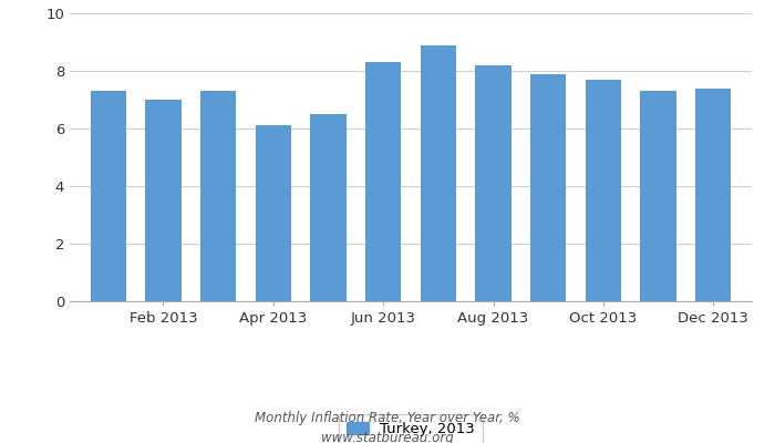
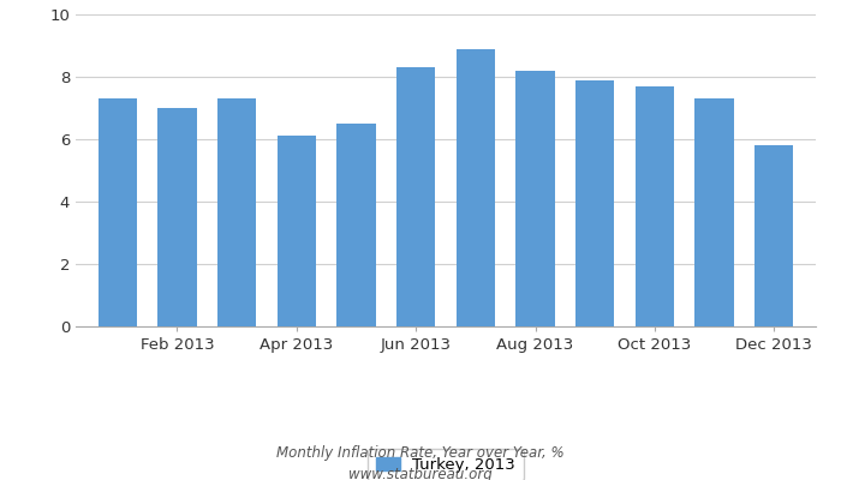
Dec 2013: 7.4 -> 5.8
